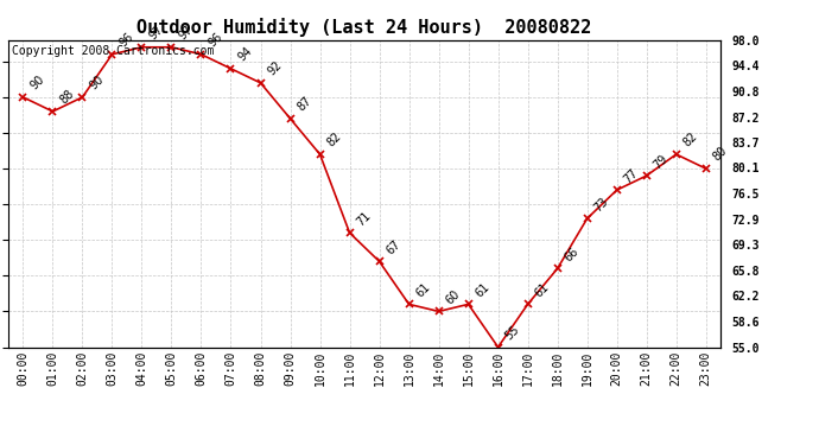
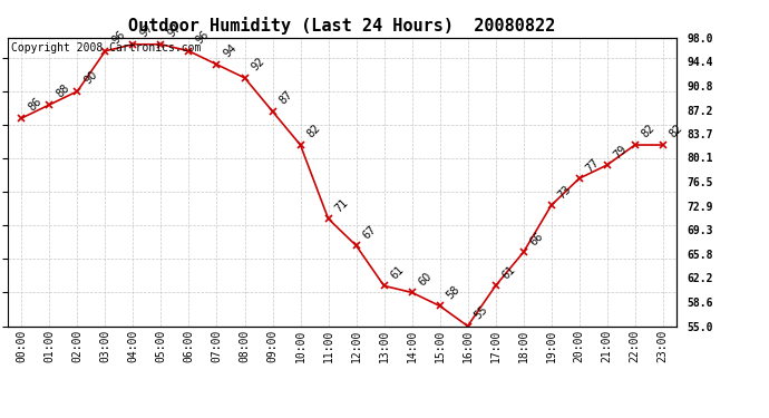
00:00: 90 -> 86
15:00: 61 -> 58
23:00: 80 -> 82
